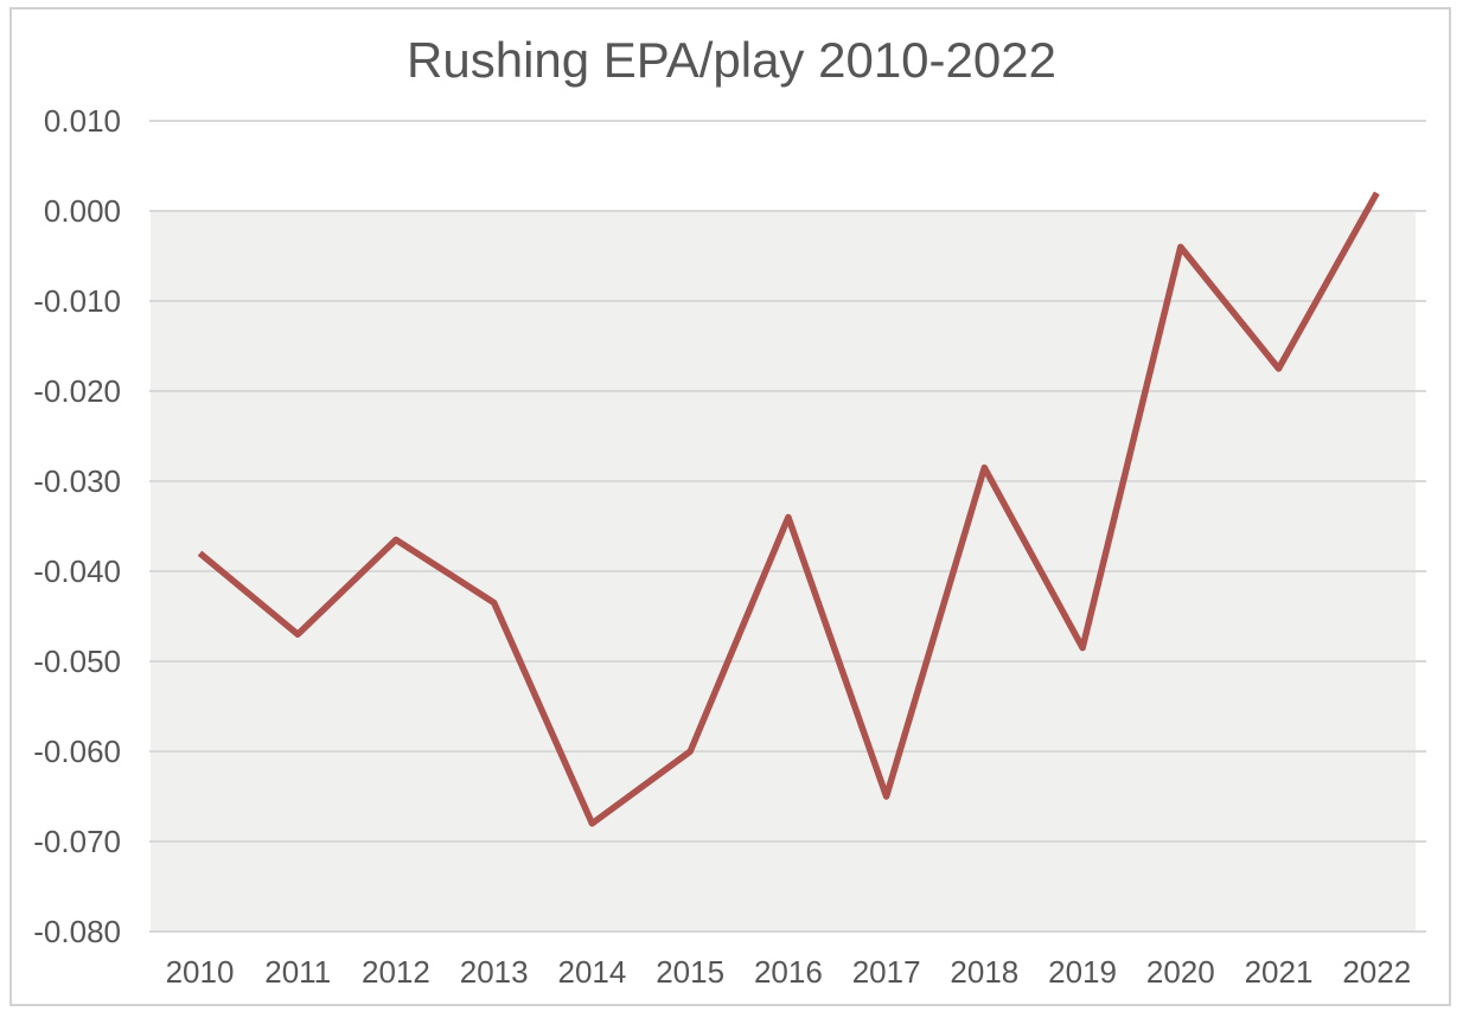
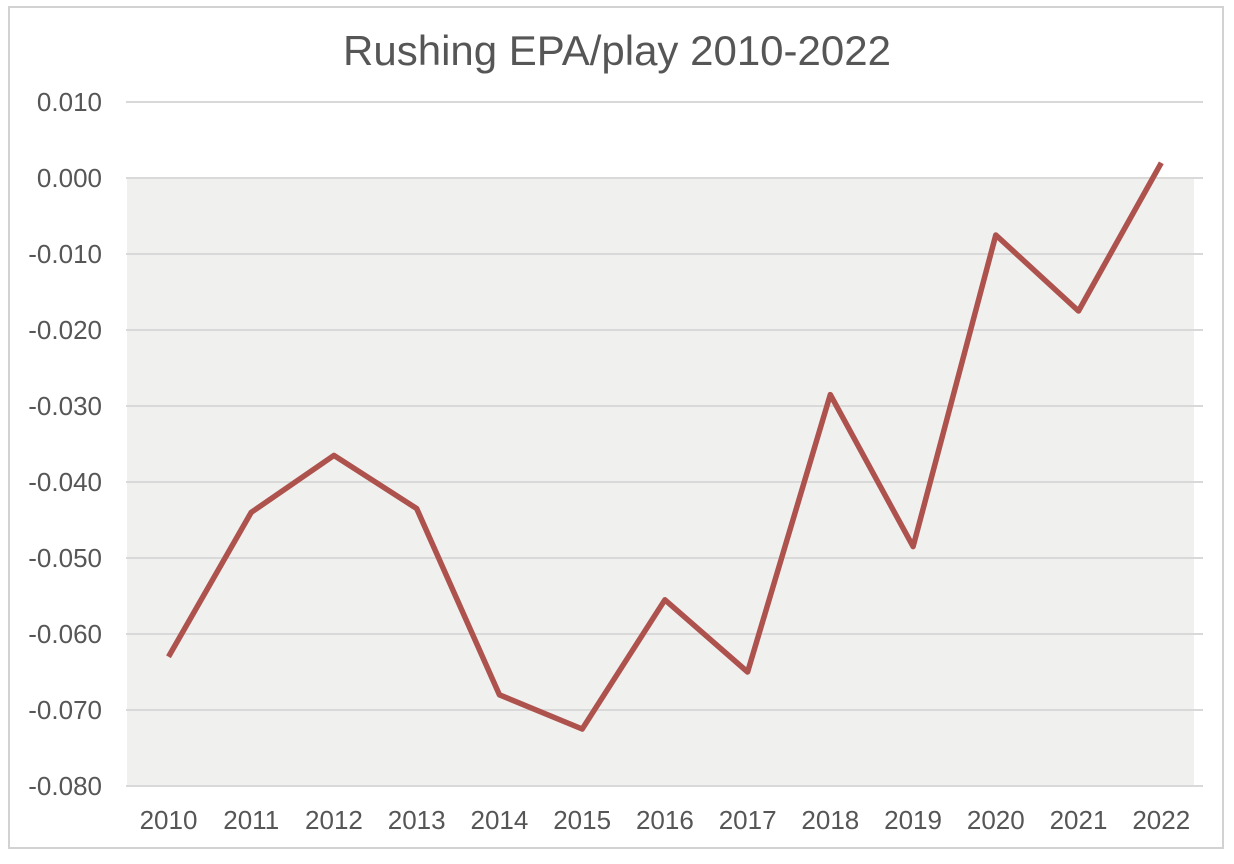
2010: -0.038 -> -0.063
2011: -0.047 -> -0.044
2015: -0.060 -> -0.072
2016: -0.034 -> -0.056
2020: -0.004 -> -0.007
